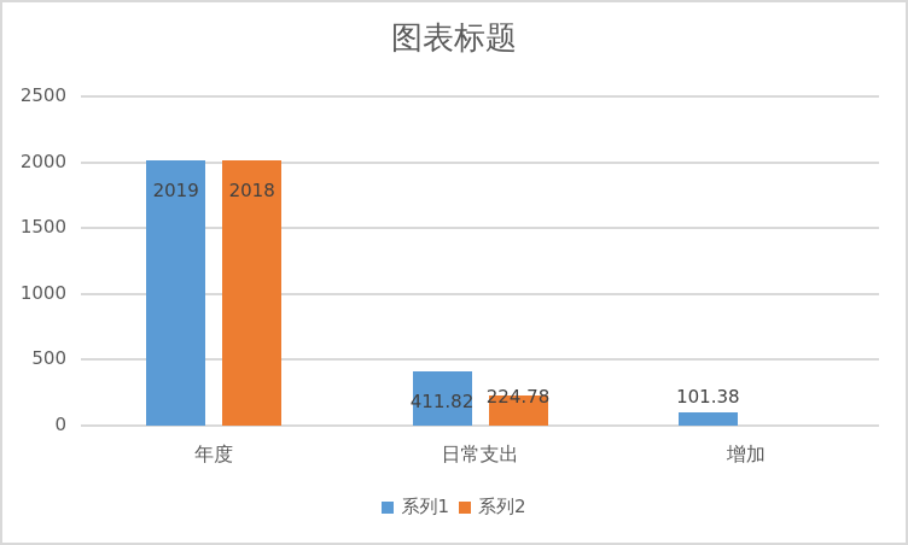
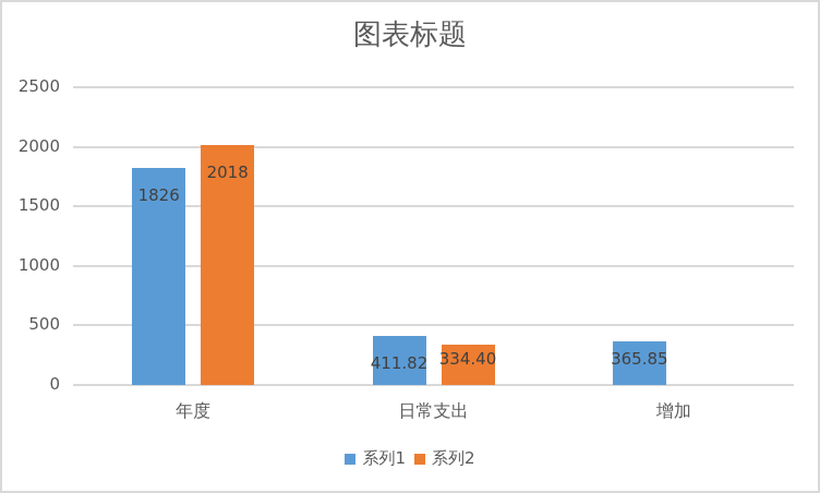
系列1/年度: 2019 -> 1826
系列2/日常支出: 224.78 -> 334.40
系列1/增加: 101.38 -> 365.85
